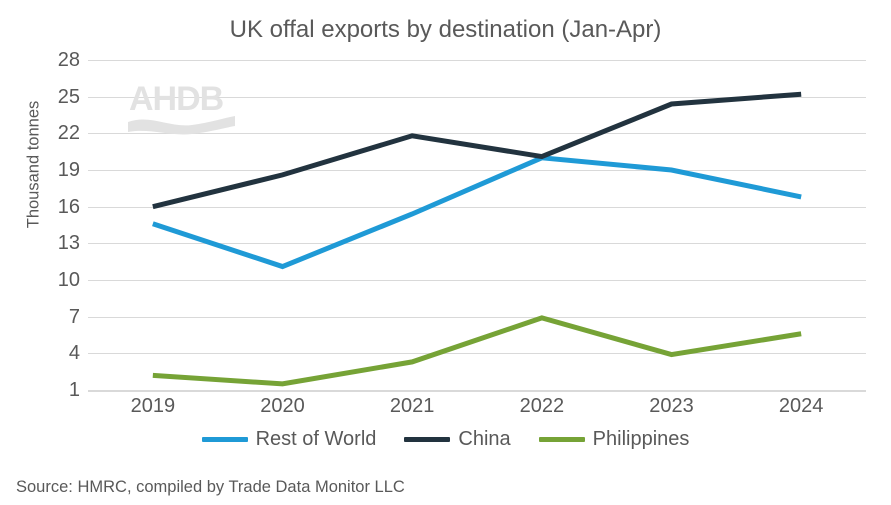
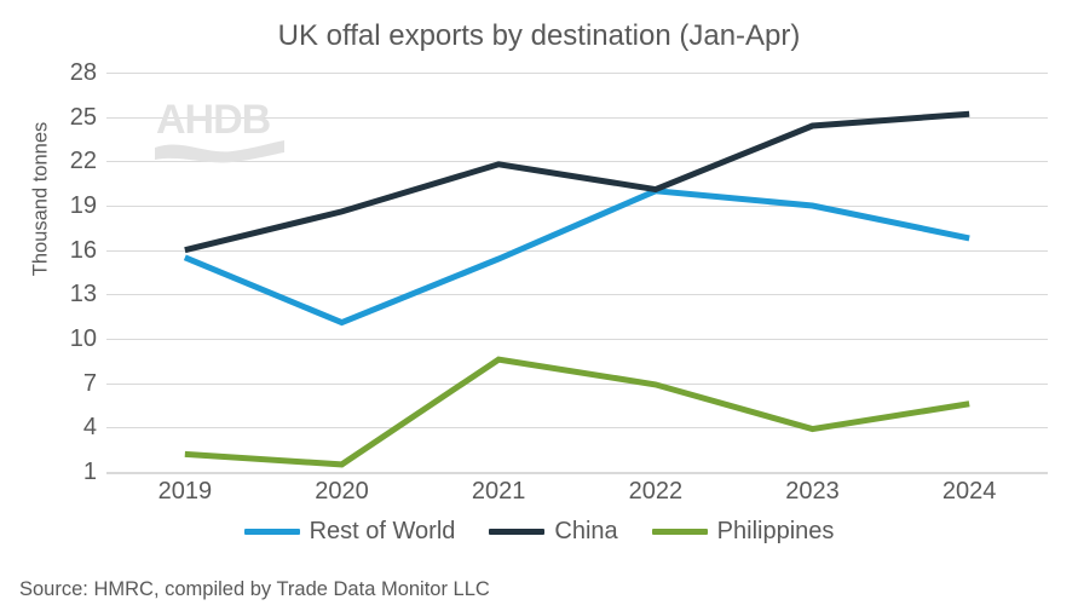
Rest of World/2019: 14.6 -> 15.5
Philippines/2021: 3.3 -> 8.6
